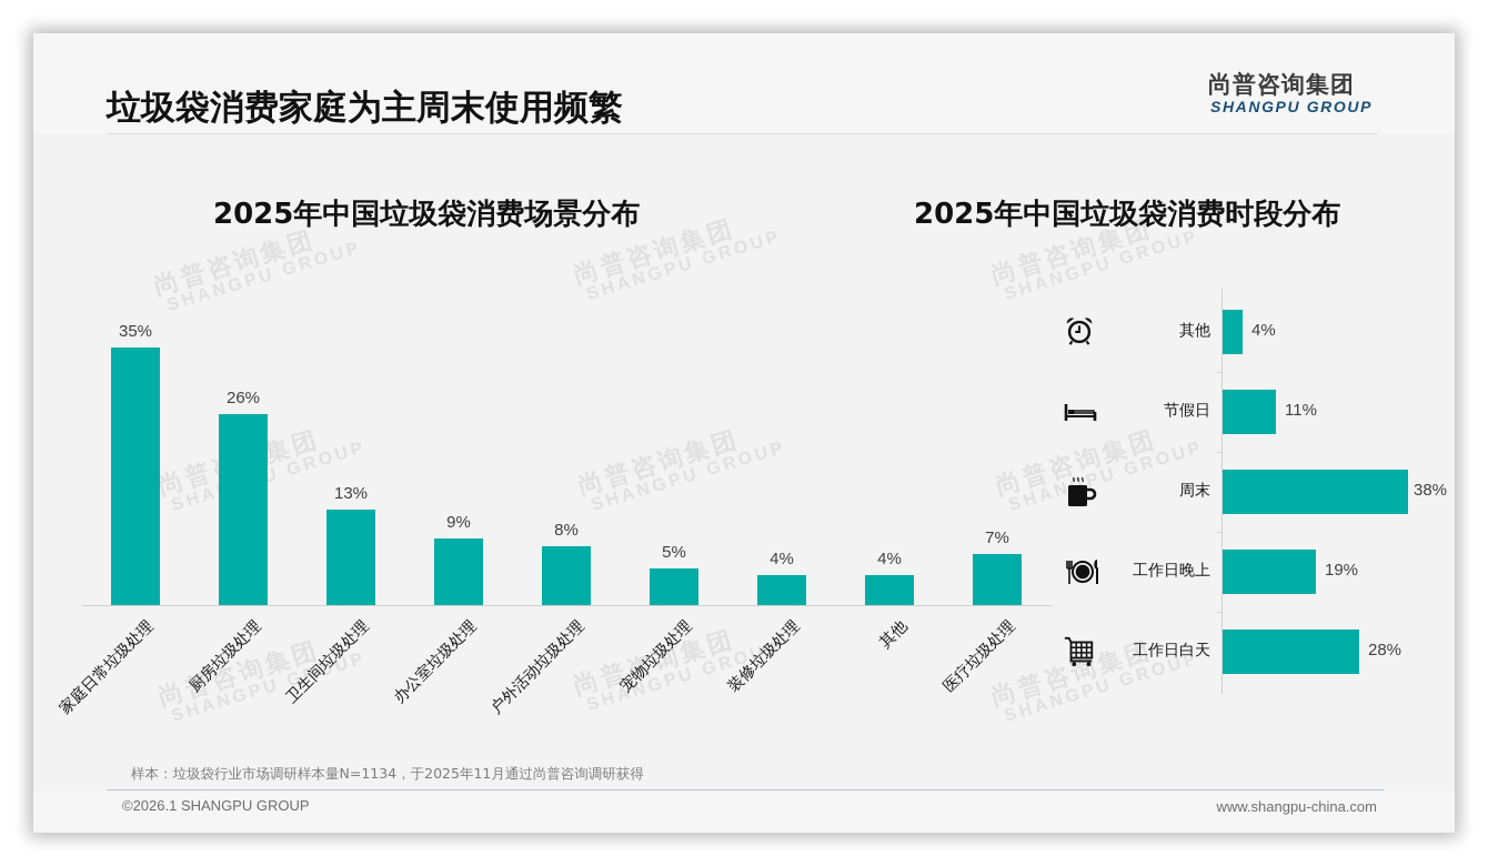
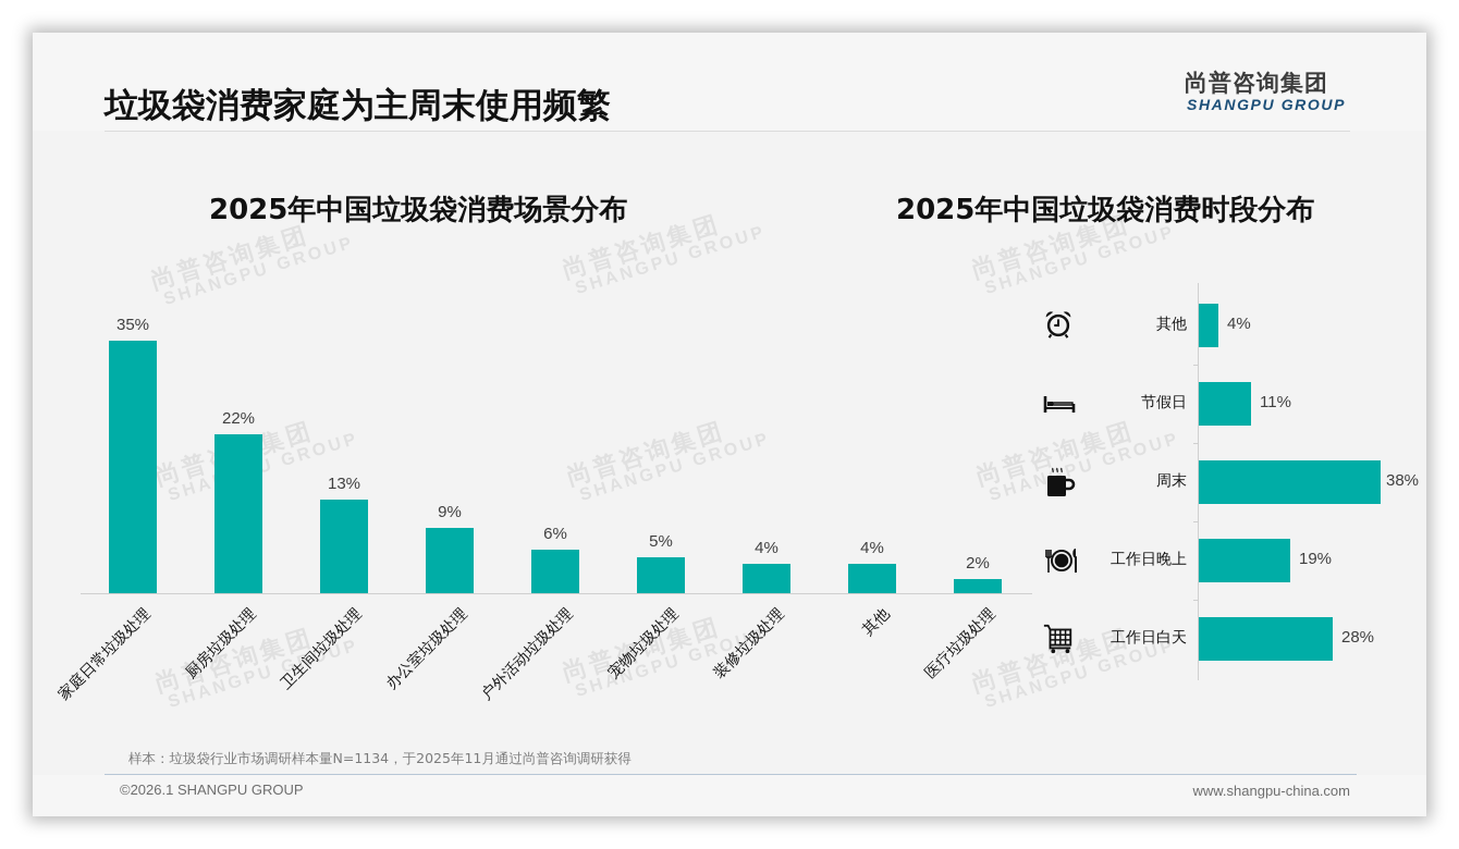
2025年中国垃圾袋消费场景分布/厨房垃圾处理: 26% -> 22%
2025年中国垃圾袋消费场景分布/户外活动垃圾处理: 8% -> 6%
2025年中国垃圾袋消费场景分布/医疗垃圾处理: 7% -> 2%
